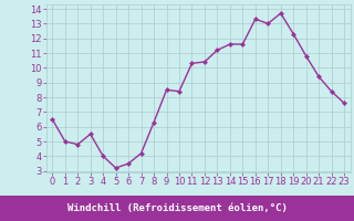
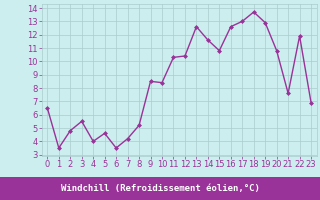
1: 5.0 -> 3.5
5: 3.2 -> 4.6
8: 6.3 -> 5.2
13: 11.2 -> 12.6
15: 11.6 -> 10.8
16: 13.3 -> 12.6
19: 12.3 -> 12.9
21: 9.4 -> 7.6
22: 8.4 -> 11.9
23: 7.6 -> 6.9
